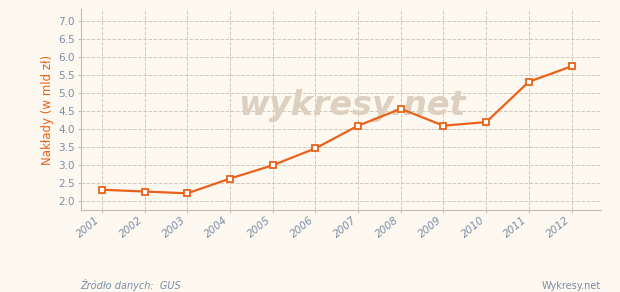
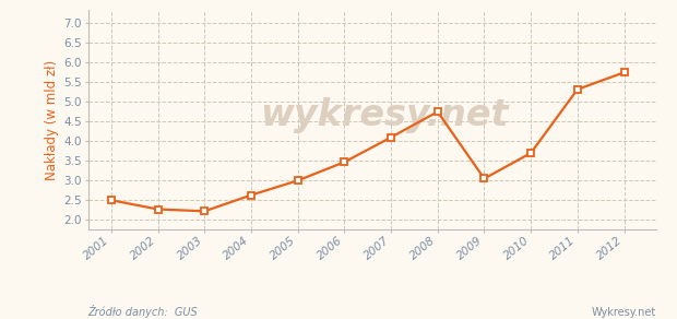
2001: 2.32 -> 2.50
2008: 4.57 -> 4.75
2009: 4.10 -> 3.05
2010: 4.20 -> 3.70
